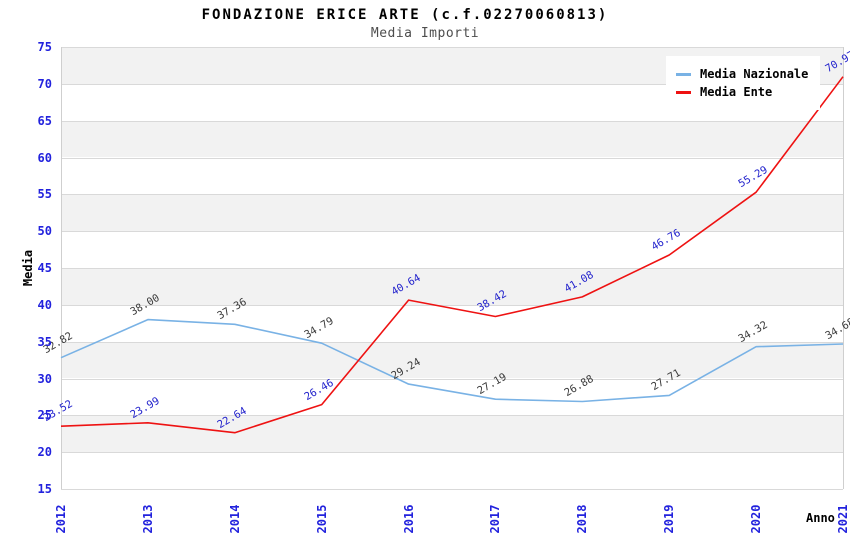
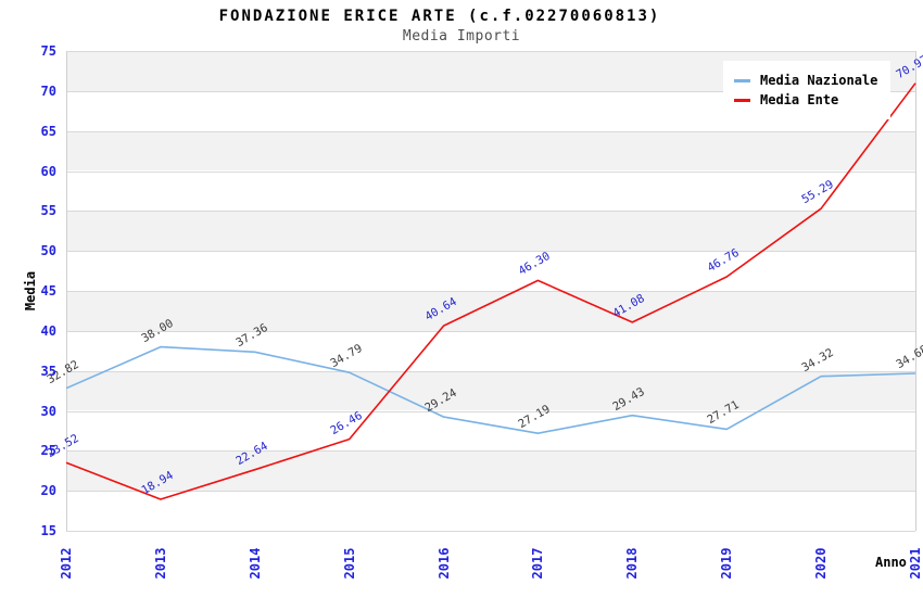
Media Ente/2013: 23.99 -> 18.94
Media Ente/2017: 38.42 -> 46.30
Media Nazionale/2018: 26.88 -> 29.43
